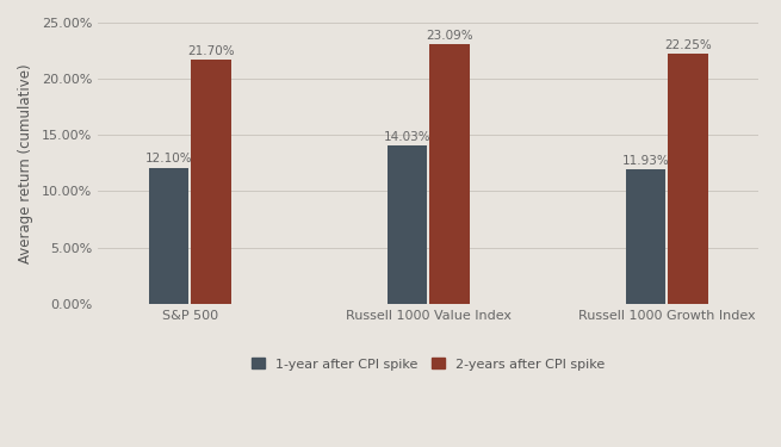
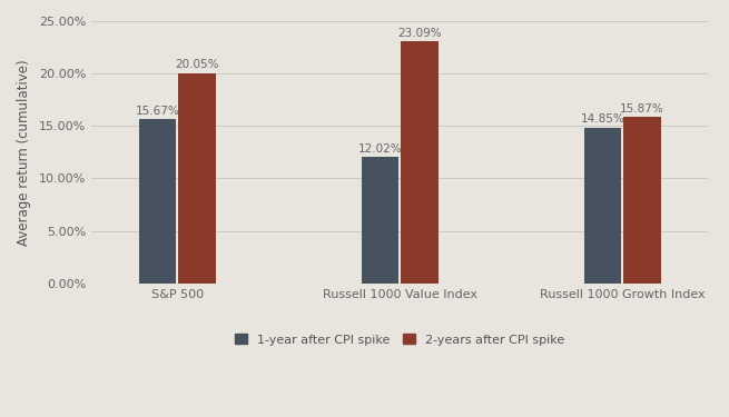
1-year after CPI spike/S&P 500: 12.10% -> 15.67%
2-years after CPI spike/S&P 500: 21.70% -> 20.05%
1-year after CPI spike/Russell 1000 Value Index: 14.03% -> 12.02%
1-year after CPI spike/Russell 1000 Growth Index: 11.93% -> 14.85%
2-years after CPI spike/Russell 1000 Growth Index: 22.25% -> 15.87%
